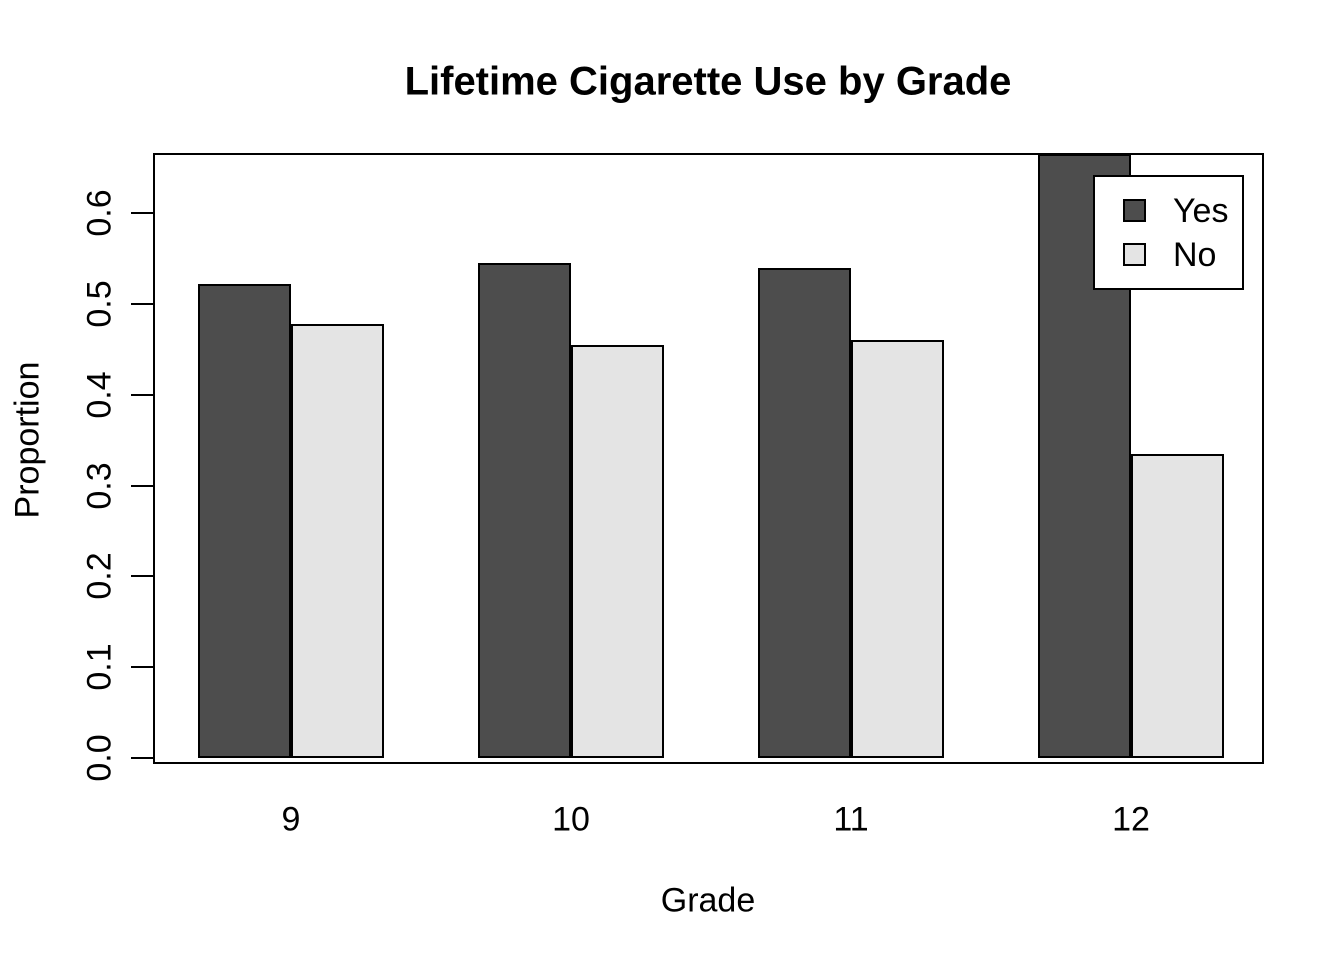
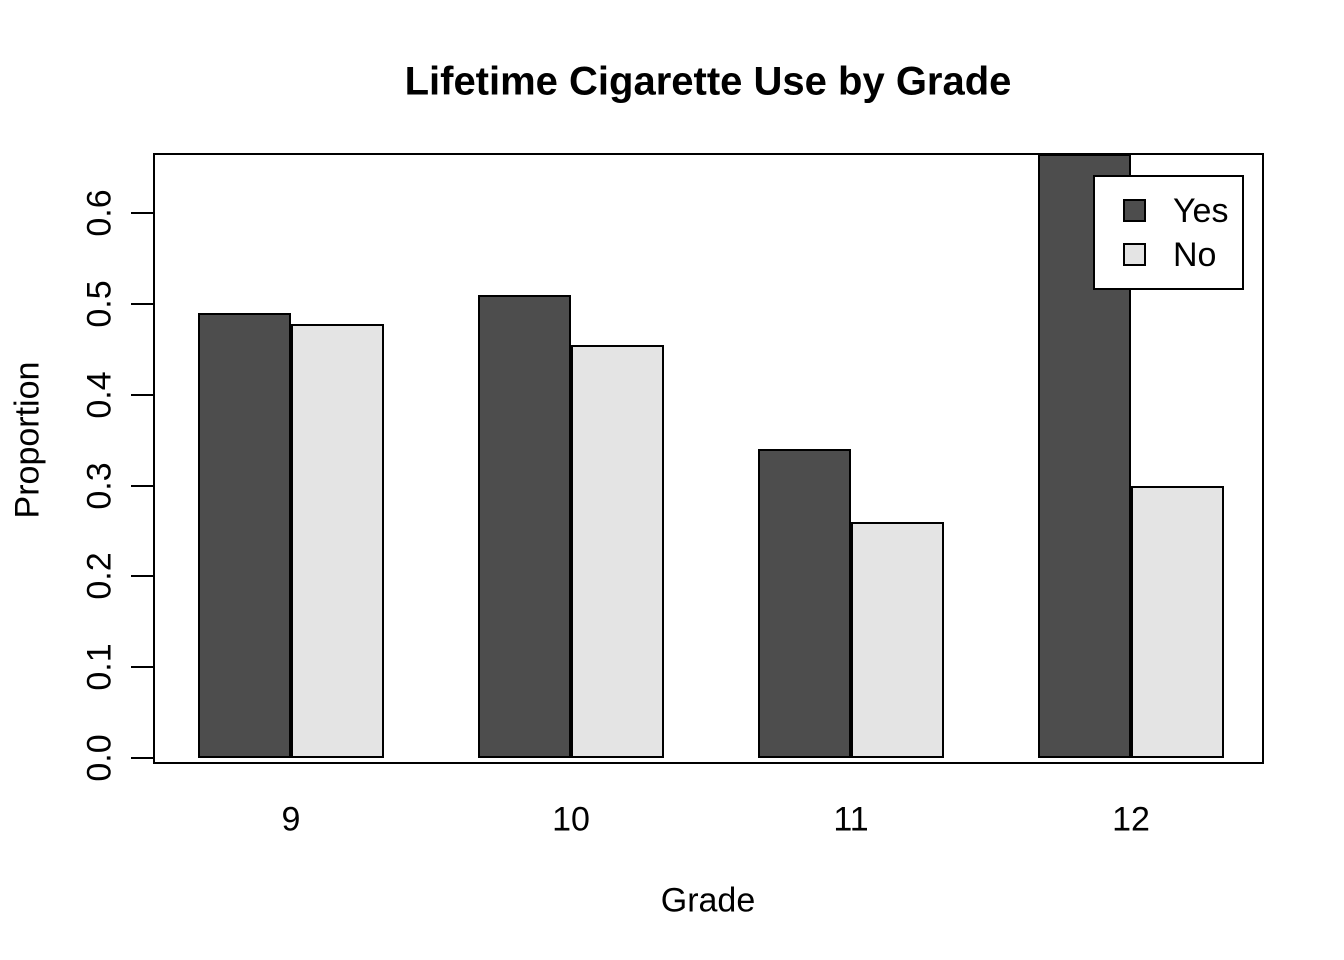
Yes/9: 0.52 -> 0.49
Yes/10: 0.55 -> 0.51
Yes/11: 0.54 -> 0.34
No/11: 0.46 -> 0.26
No/12: 0.34 -> 0.30
